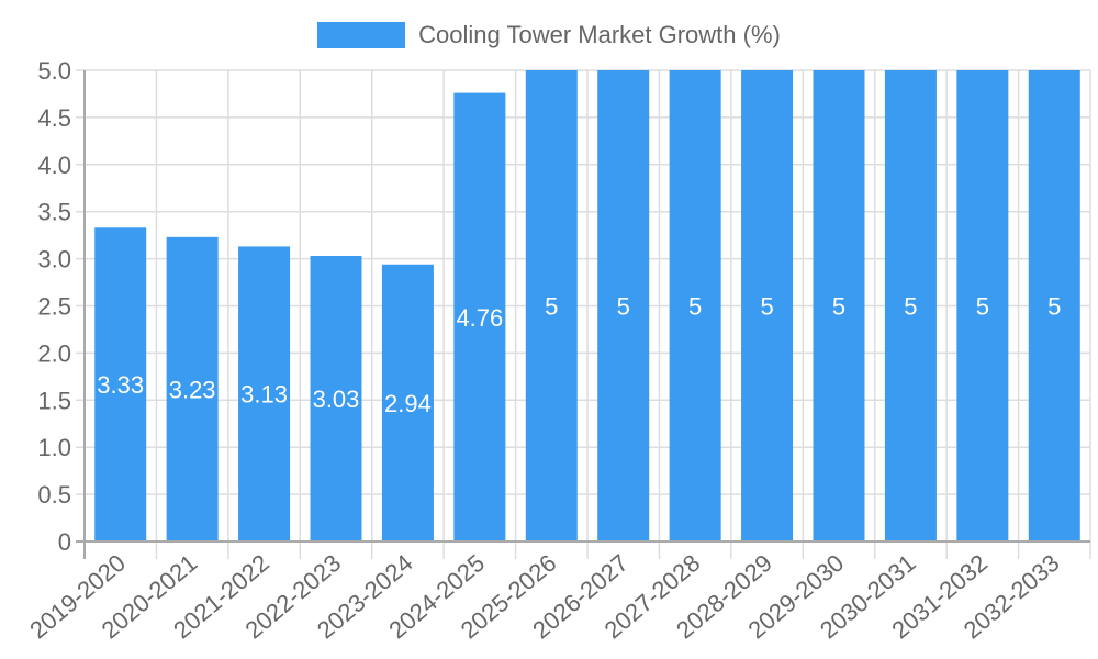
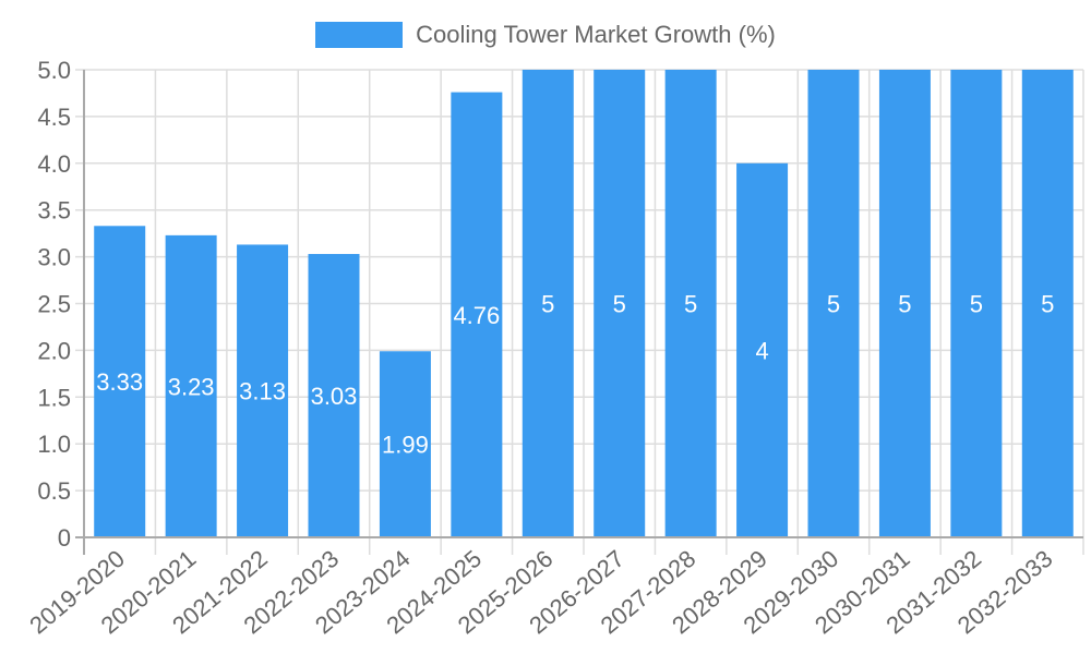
2023-2024: 2.94 -> 1.99
2028-2029: 5 -> 4
